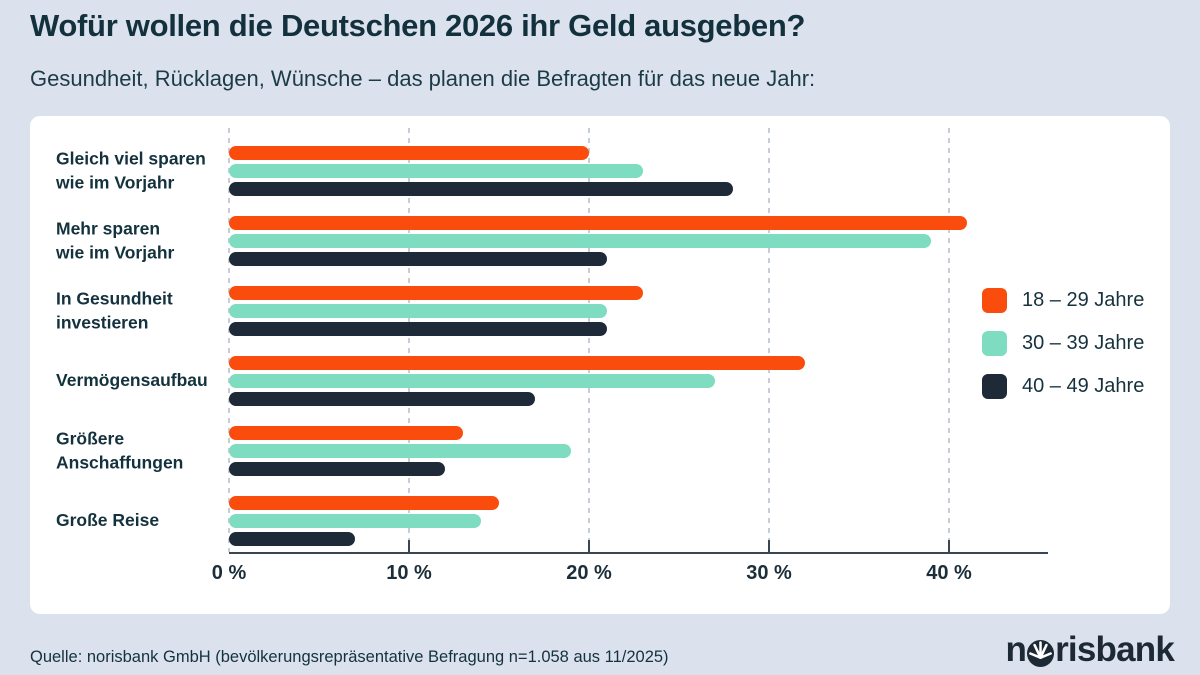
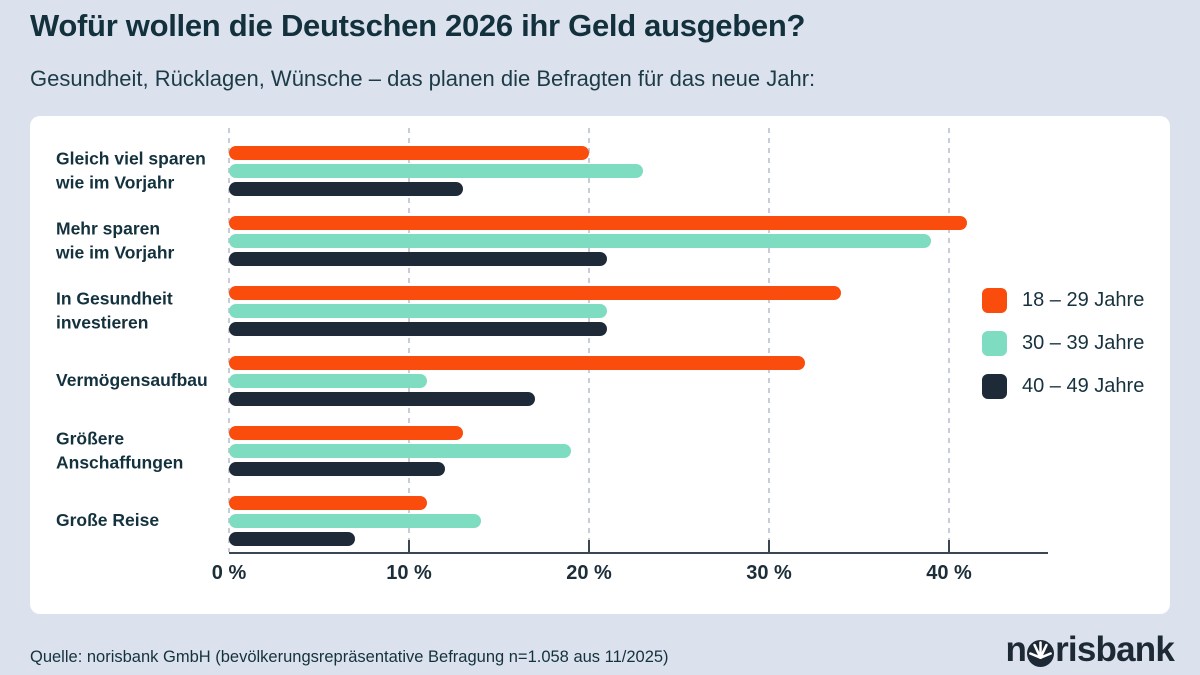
40 – 49 Jahre/Gleich viel sparen wie im Vorjahr: 28% -> 13%
18 – 29 Jahre/In Gesundheit investieren: 23% -> 34%
30 – 39 Jahre/Vermögensaufbau: 27% -> 11%
18 – 29 Jahre/Große Reise: 15% -> 11%
